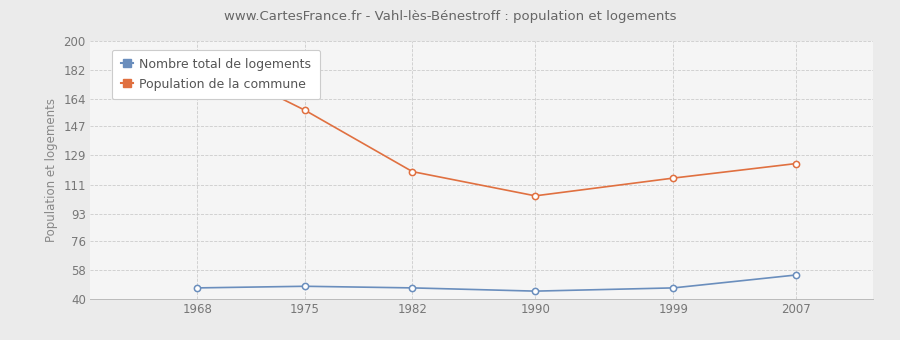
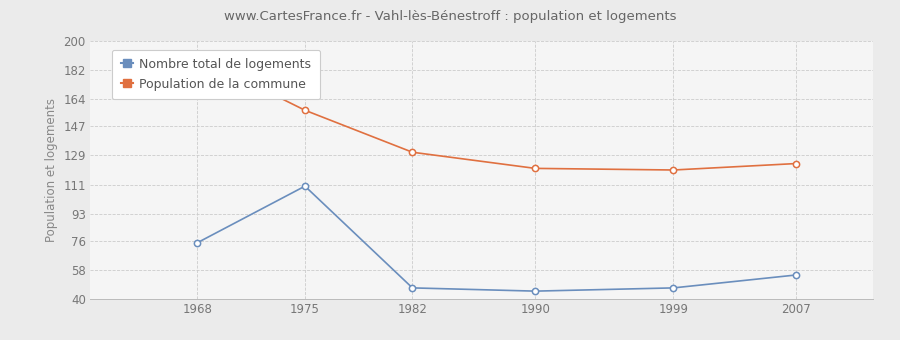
Nombre total de logements/1968: 47 -> 75
Nombre total de logements/1975: 48 -> 110
Population de la commune/1982: 119 -> 131
Population de la commune/1990: 104 -> 121
Population de la commune/1999: 115 -> 120
